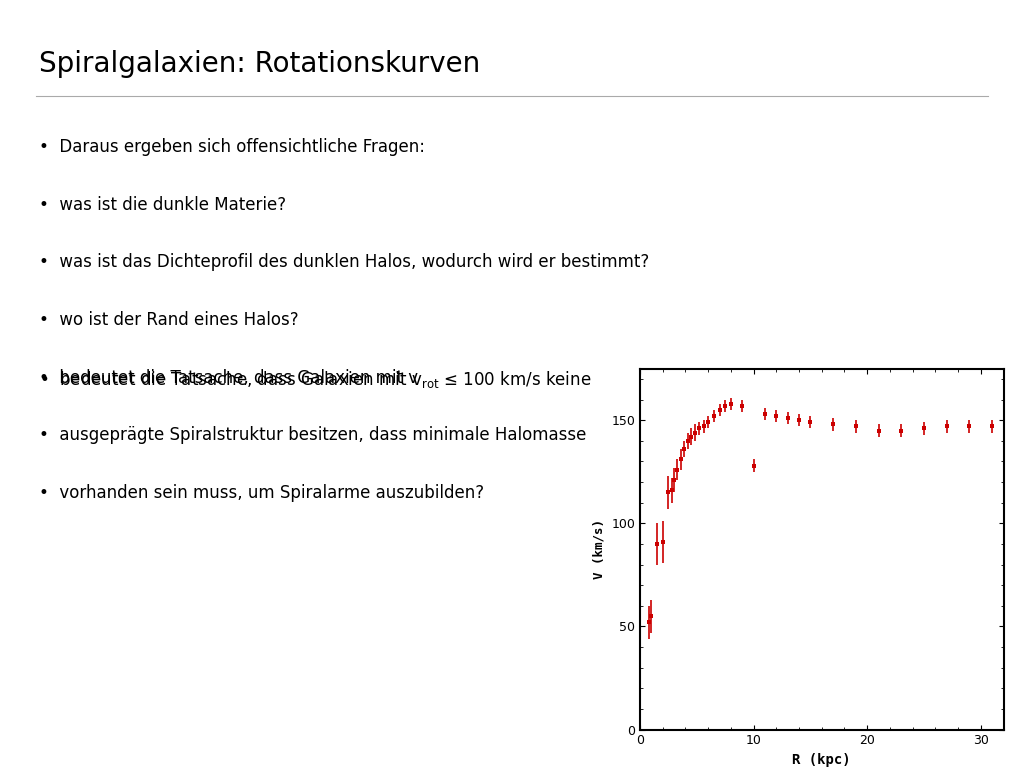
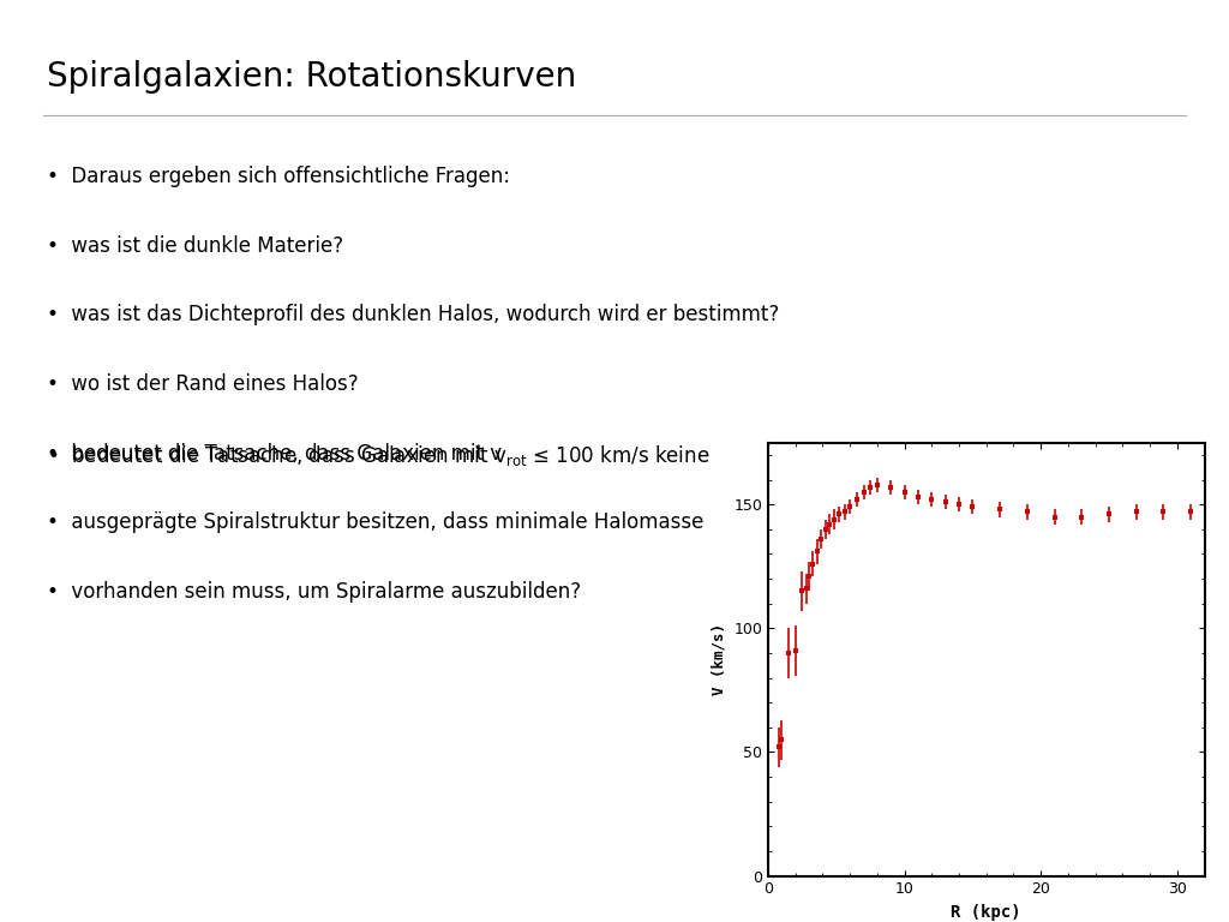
10: 128 -> 155
